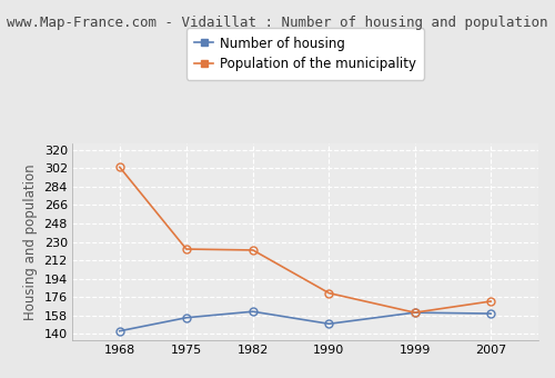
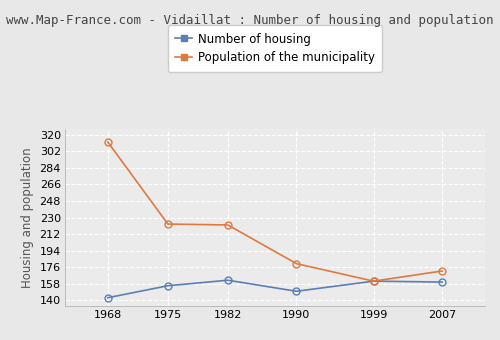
Population of the municipality/1968: 303 -> 312
